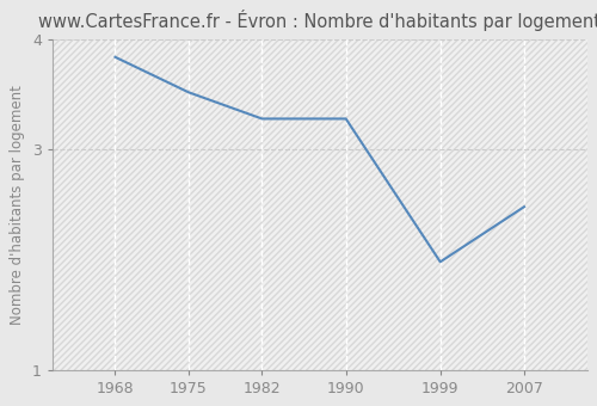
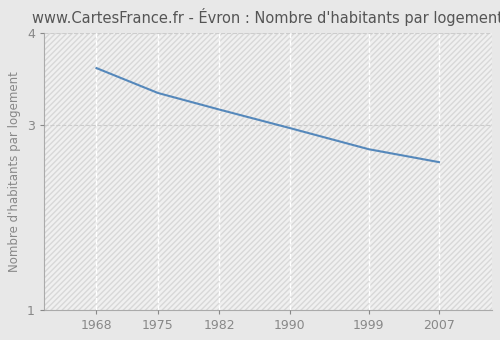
1968: 3.84 -> 3.62
1975: 3.52 -> 3.35
1982: 3.28 -> 3.17
1990: 3.28 -> 2.97
1999: 1.98 -> 2.74
2007: 2.48 -> 2.60
